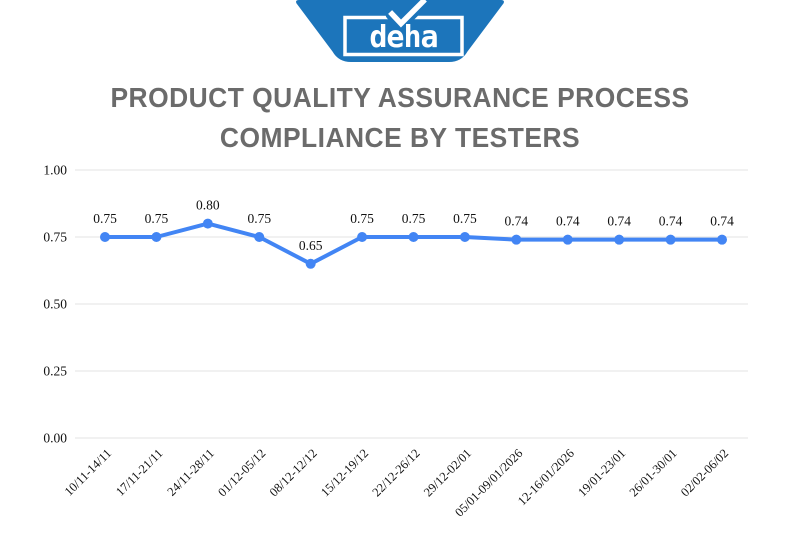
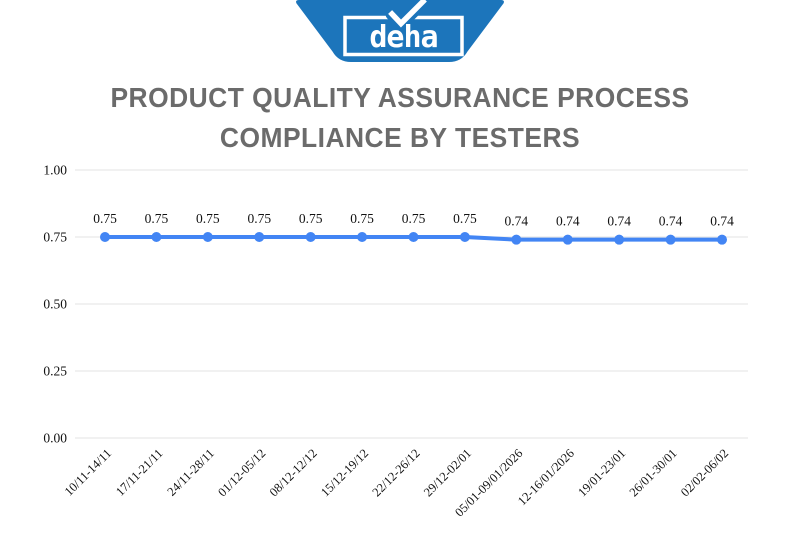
24/11-28/11: 0.80 -> 0.75
08/12-12/12: 0.65 -> 0.75
